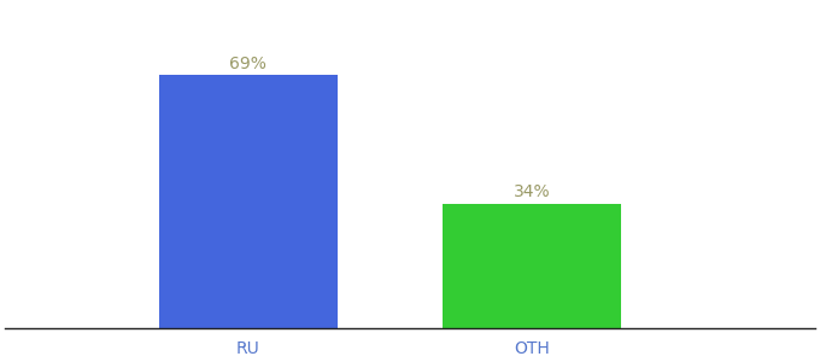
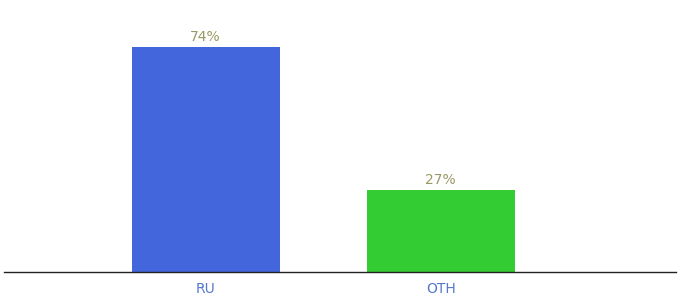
RU: 69% -> 74%
OTH: 34% -> 27%
